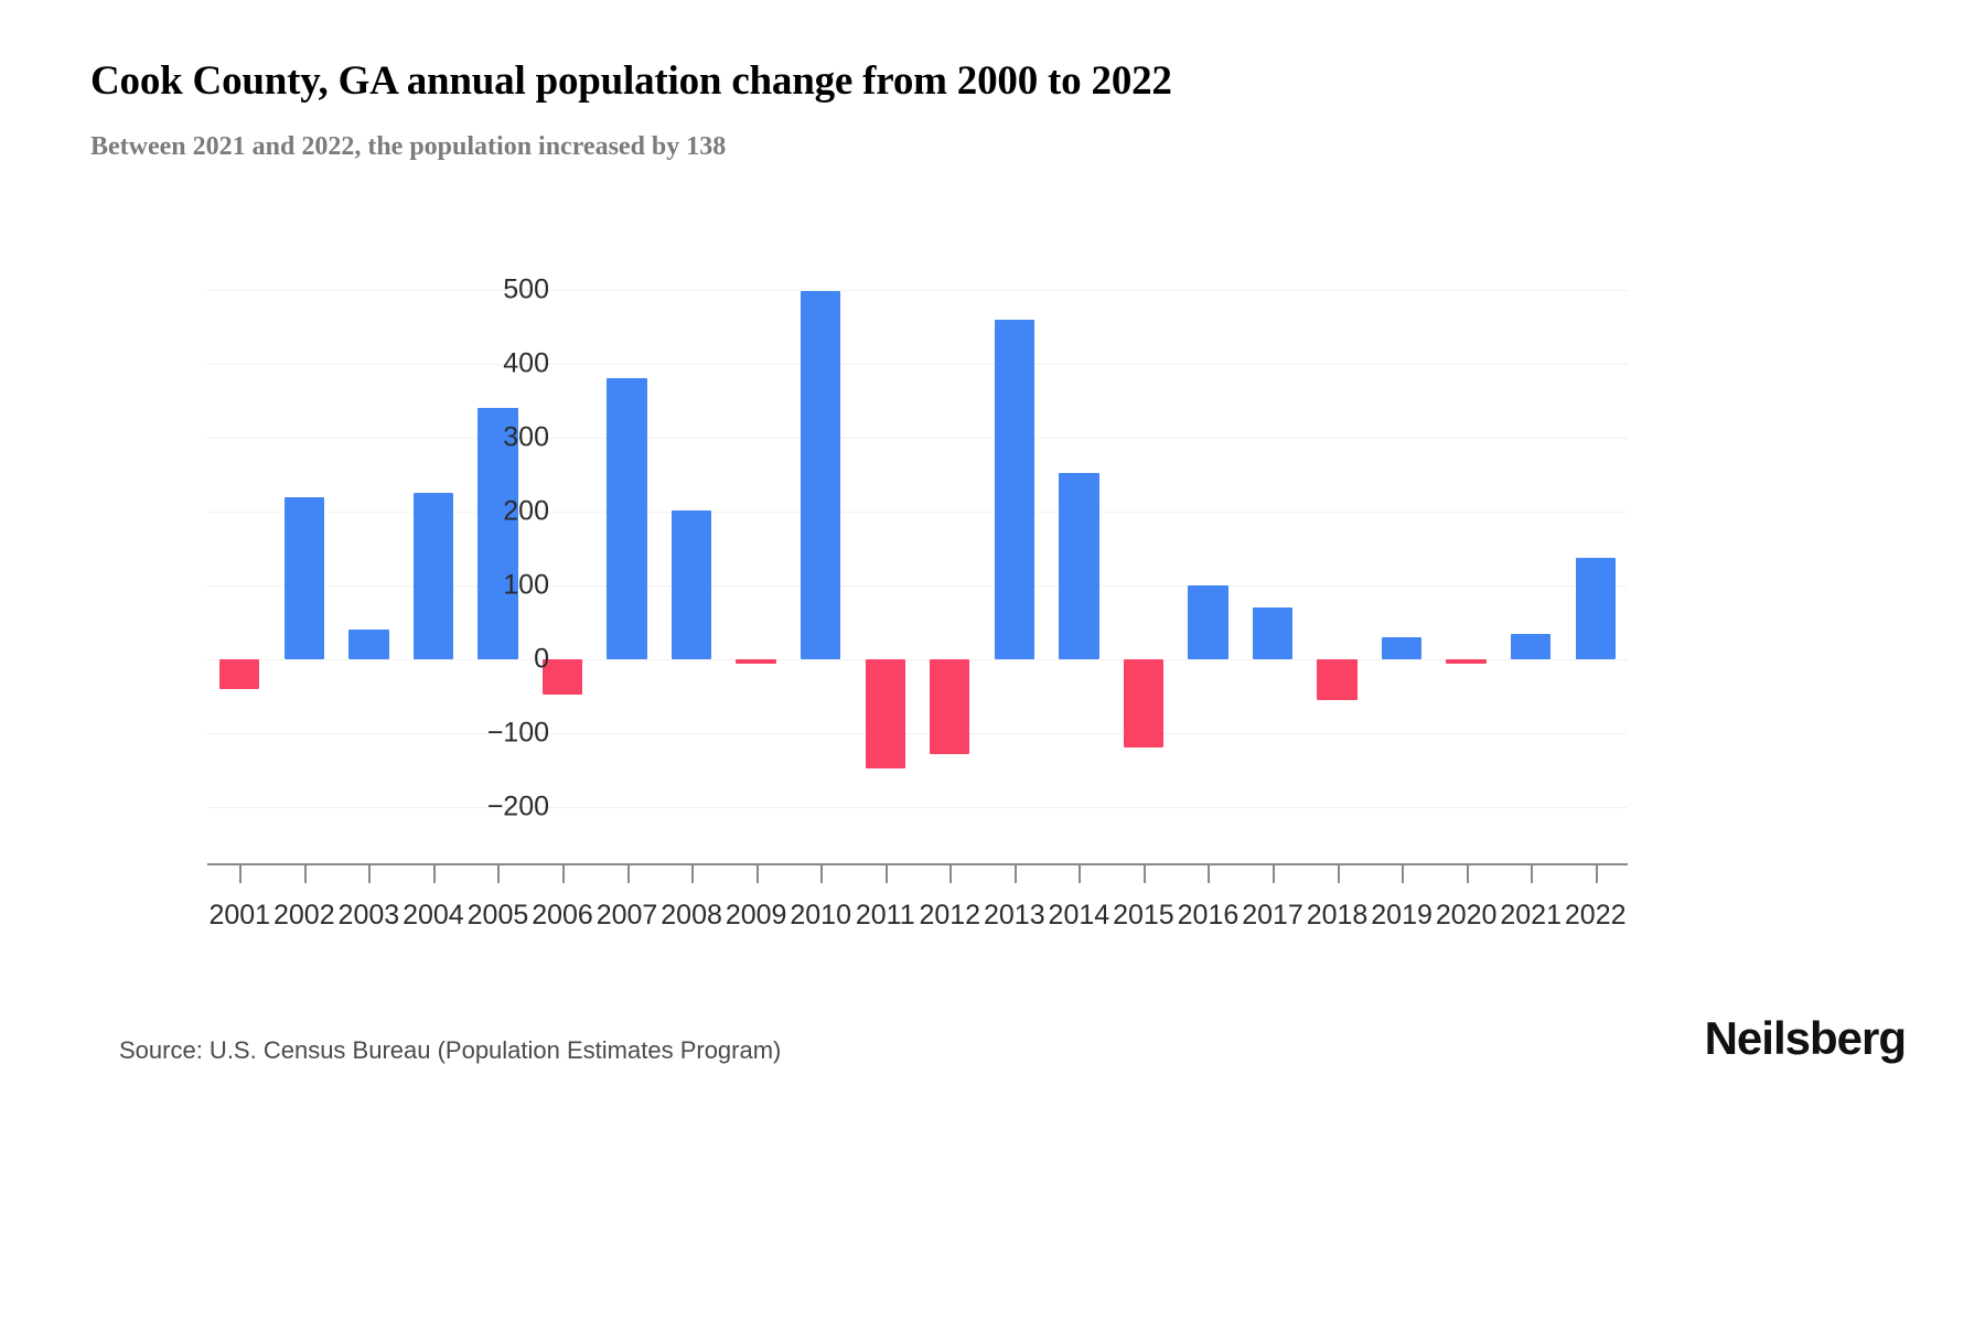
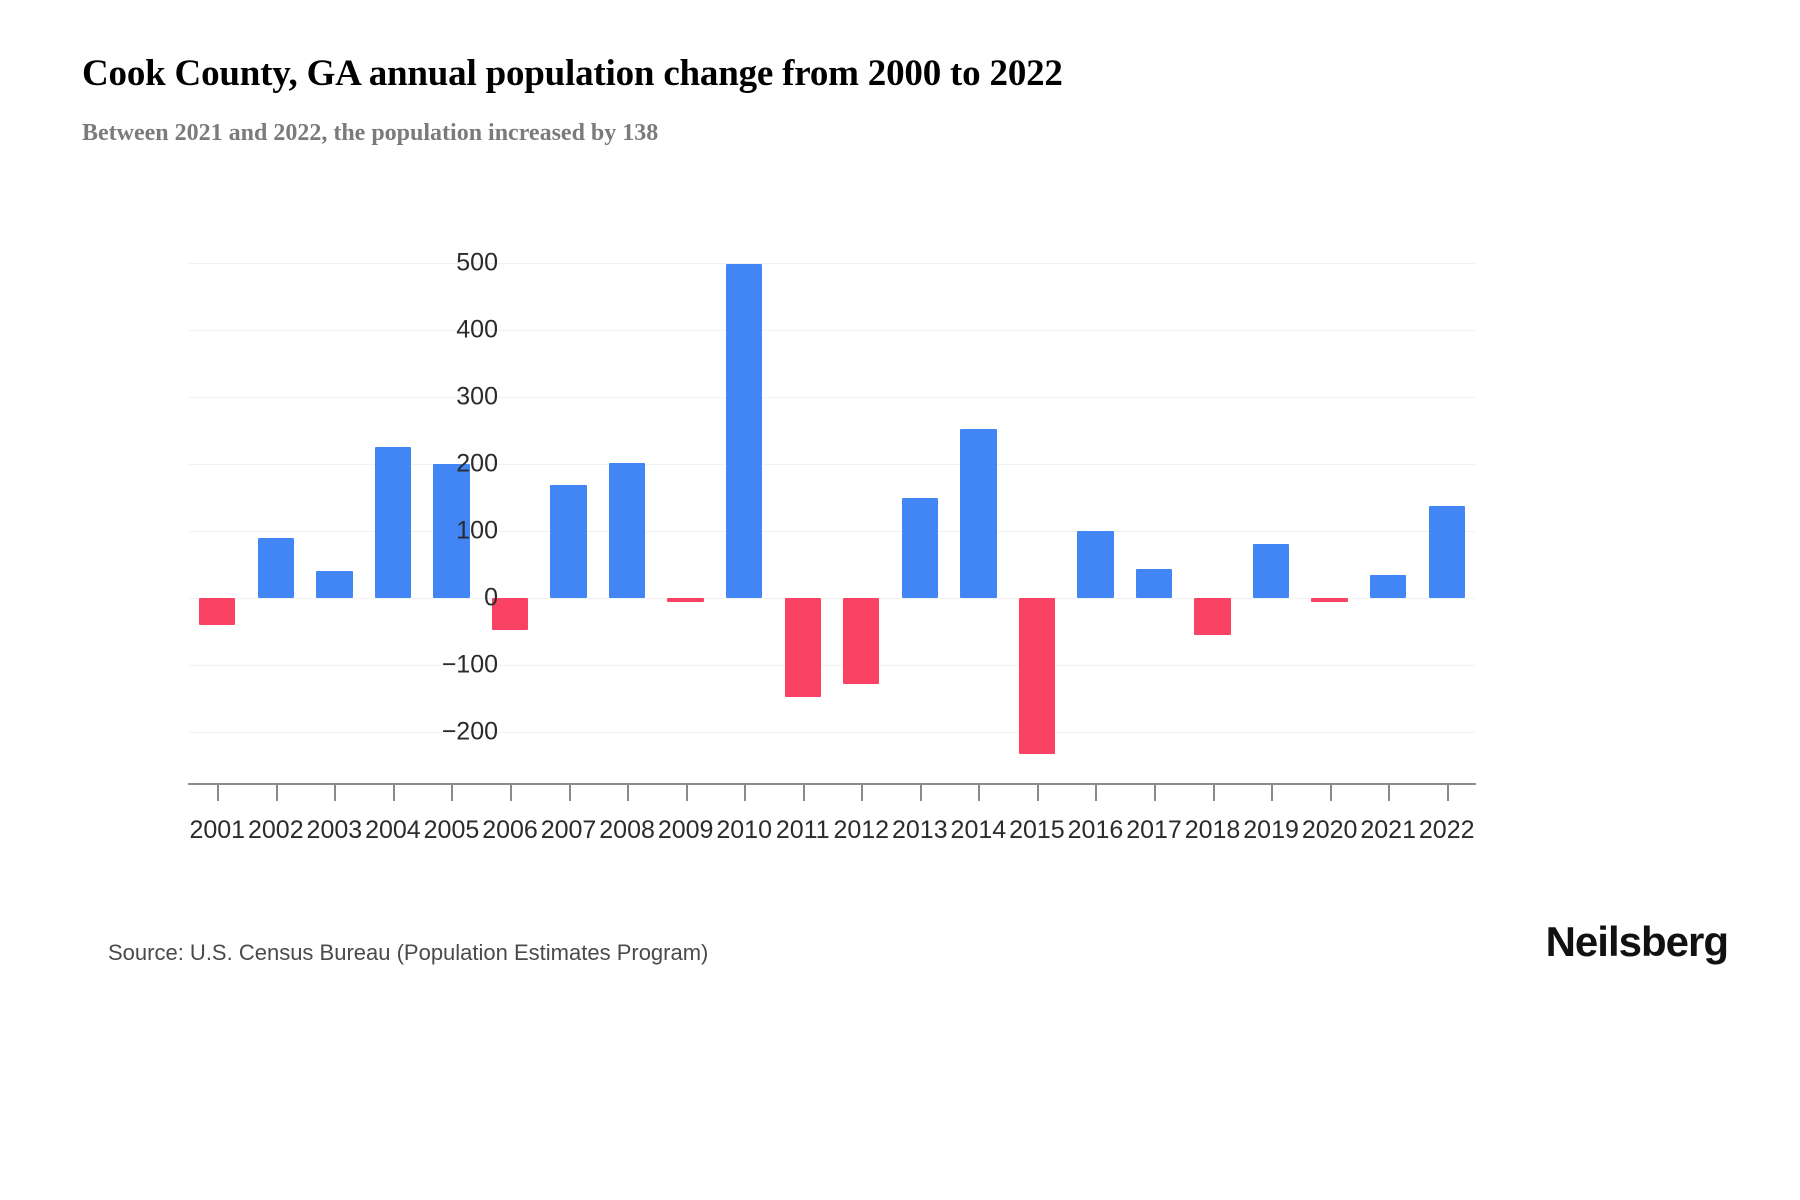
2002: 220 -> 90
2005: 340 -> 200
2007: 380 -> 170
2013: 460 -> 150
2015: -120 -> -230
2017: 70 -> 40
2019: 30 -> 80
